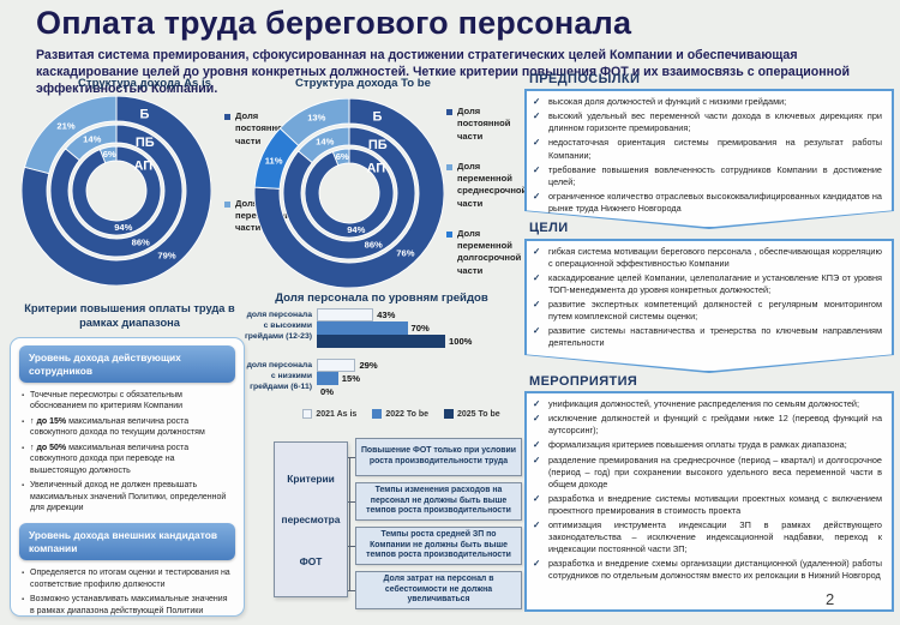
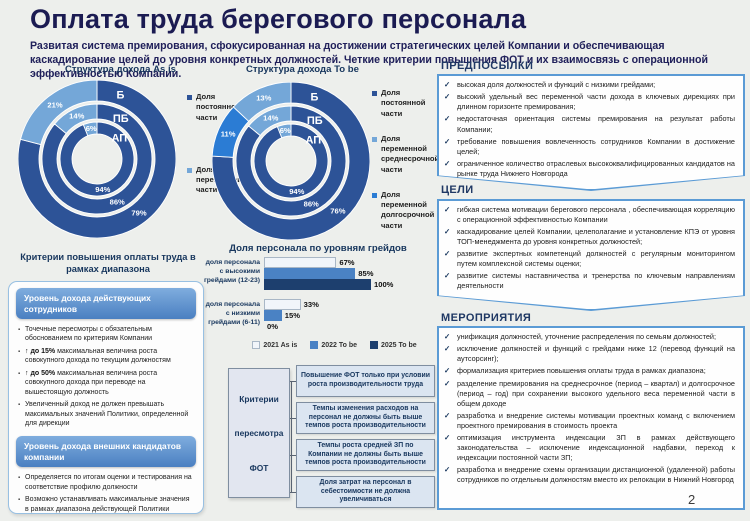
Доля персонала по уровням грейдов/2021 As is/доля персонала с высокими грейдами (12-23): 43% -> 67%
Доля персонала по уровням грейдов/2022 To be/доля персонала с высокими грейдами (12-23): 70% -> 85%
Доля персонала по уровням грейдов/2021 As is/доля персонала с низкими грейдами (6-11): 29% -> 33%
